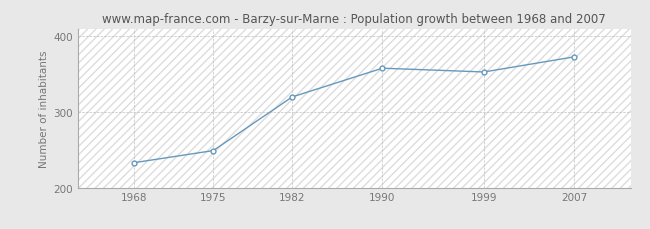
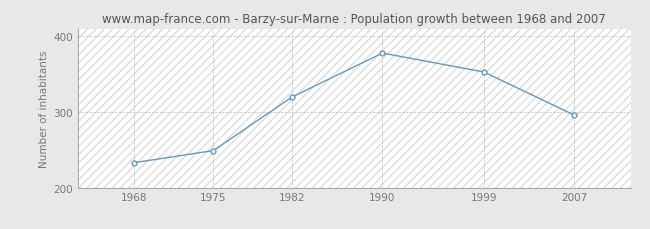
1990: 358 -> 378
2007: 373 -> 296
